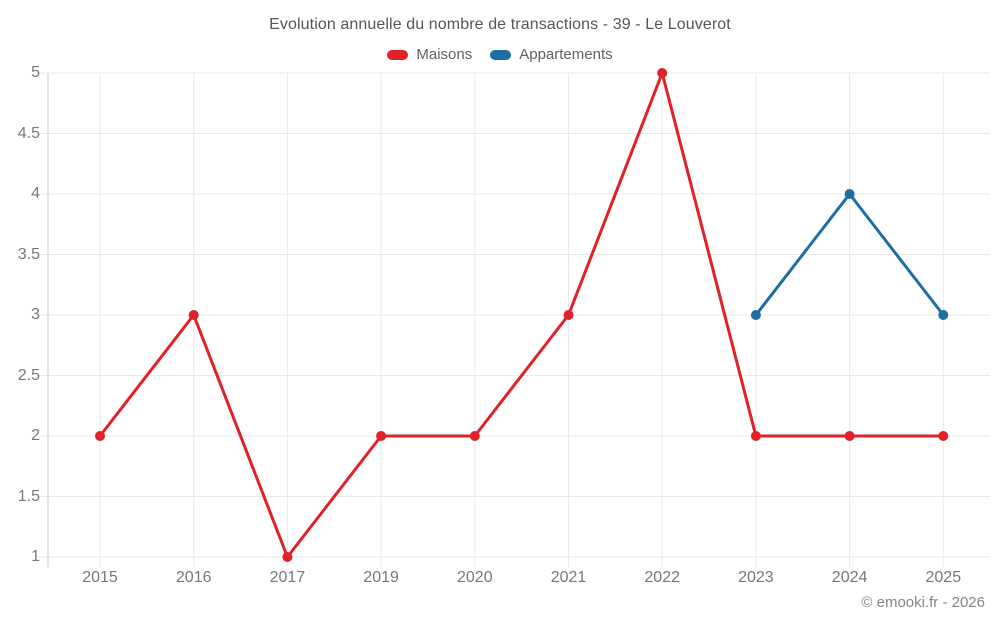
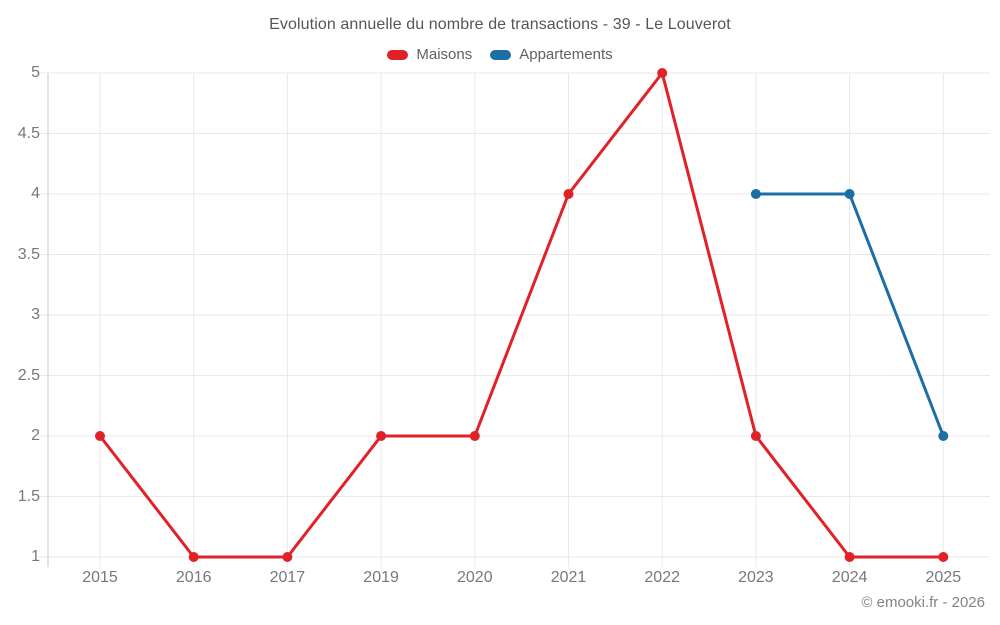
Maisons/2016: 3 -> 1
Maisons/2021: 3 -> 4
Appartements/2023: 3 -> 4
Maisons/2024: 2 -> 1
Maisons/2025: 2 -> 1
Appartements/2025: 3 -> 2
